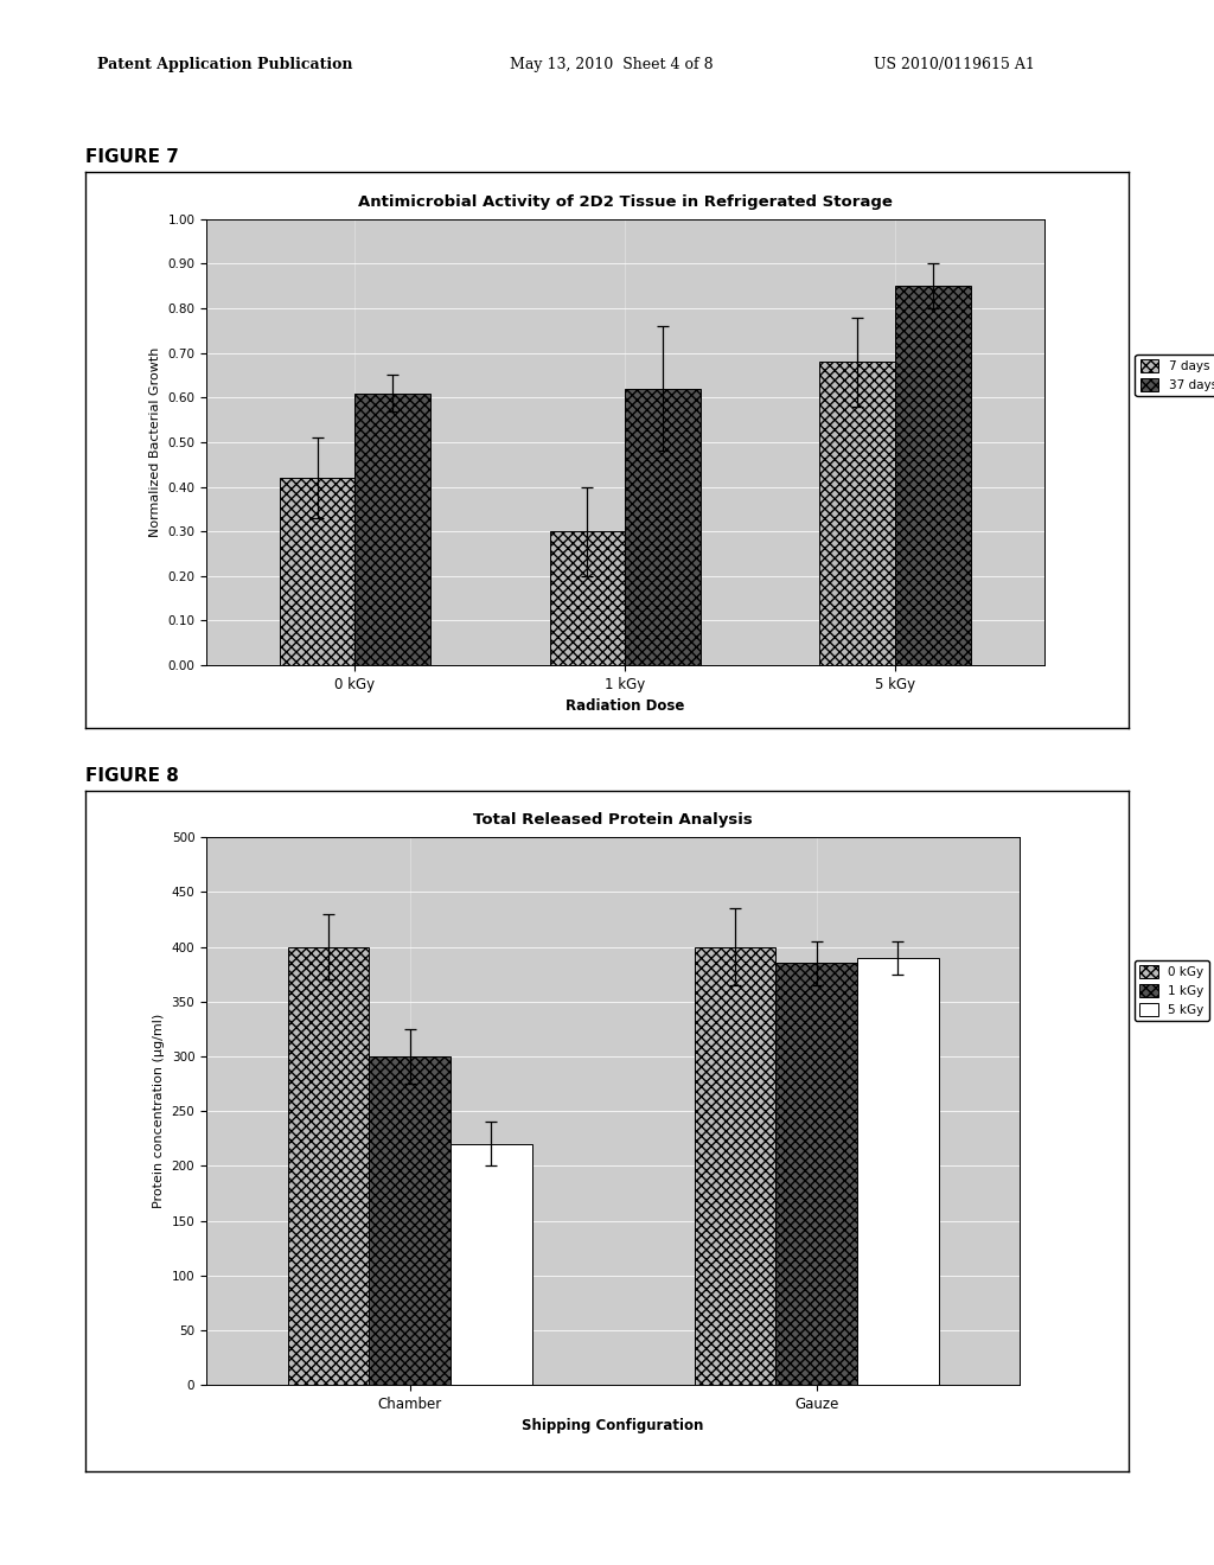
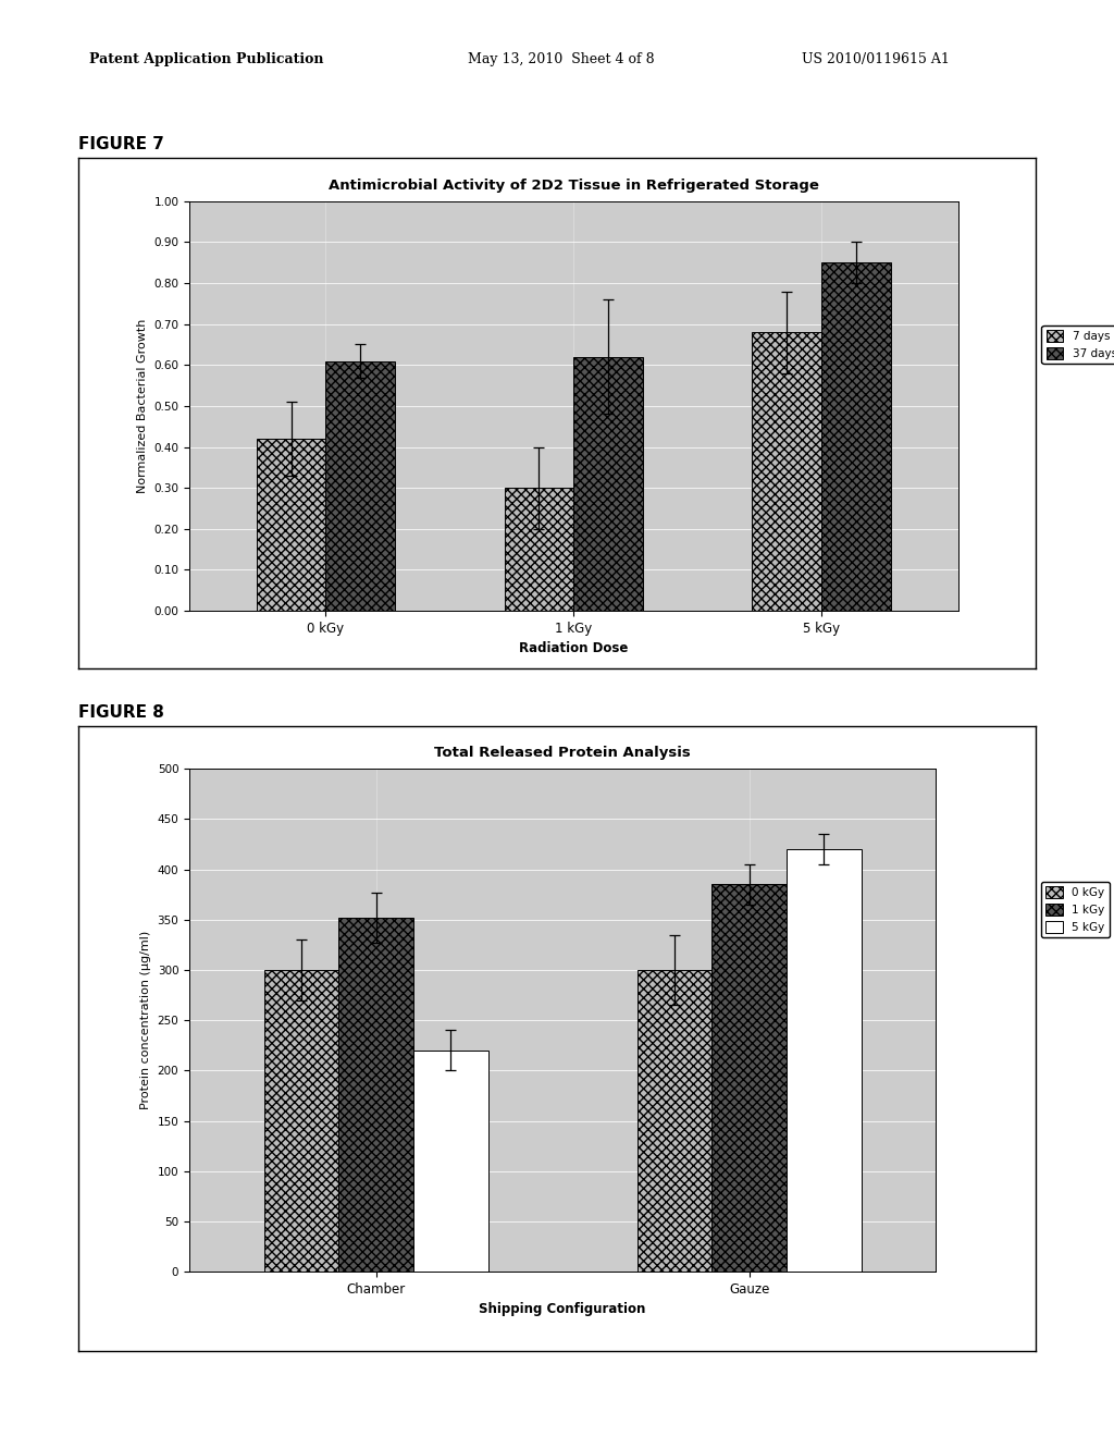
Total Released Protein Analysis/0 kGy/Chamber: 400 -> 300
Total Released Protein Analysis/1 kGy/Chamber: 300 -> 352
Total Released Protein Analysis/0 kGy/Gauze: 400 -> 300
Total Released Protein Analysis/5 kGy/Gauze: 390 -> 420
